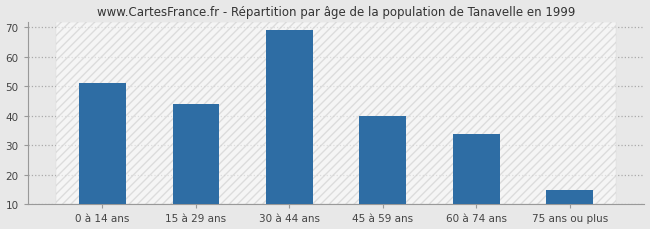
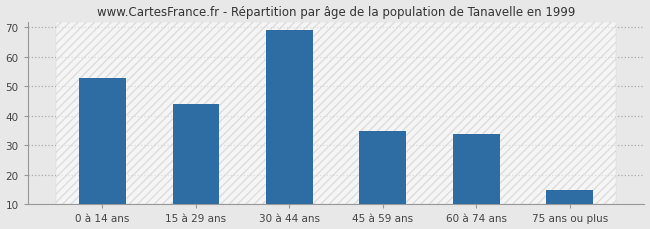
0 à 14 ans: 51 -> 53
45 à 59 ans: 40 -> 35
